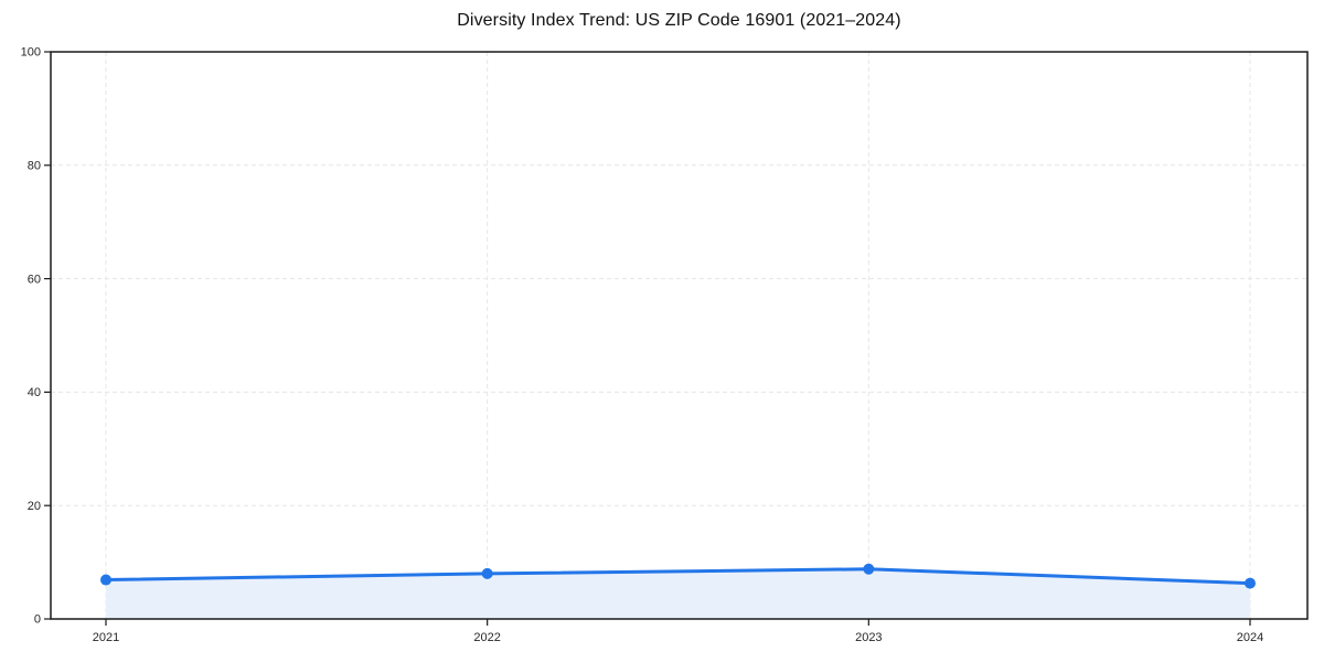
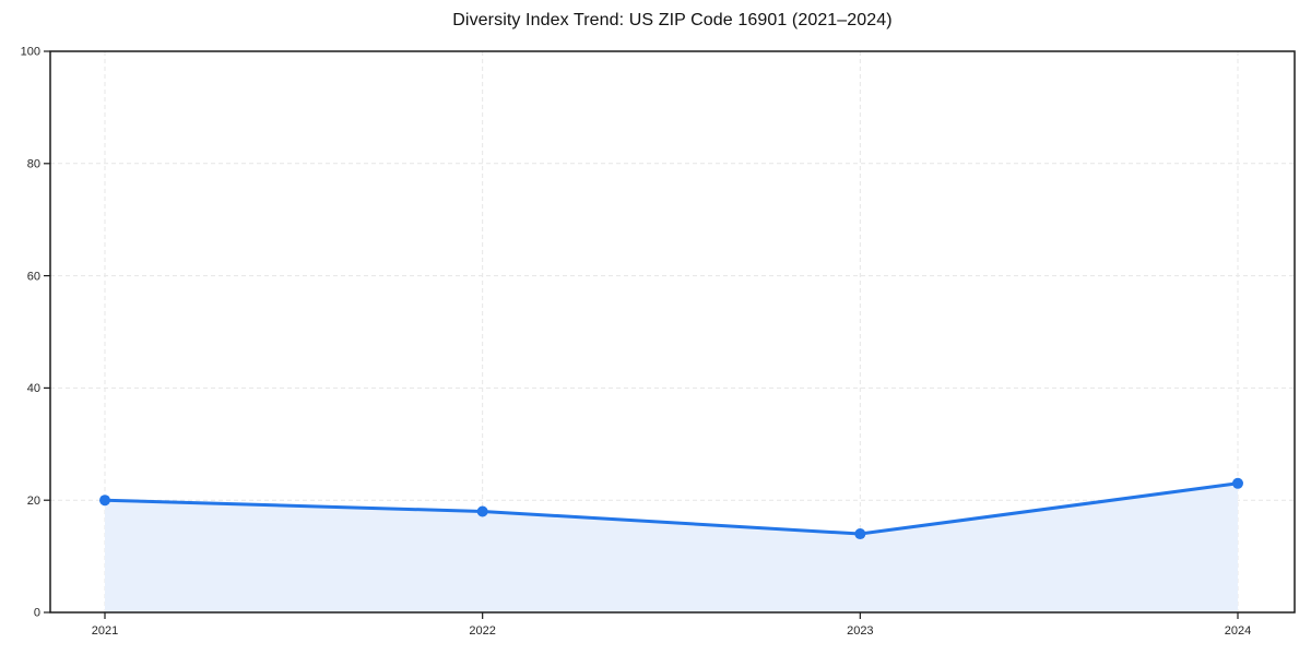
2021: 7 -> 20
2022: 8 -> 18
2023: 9 -> 14
2024: 6 -> 23
